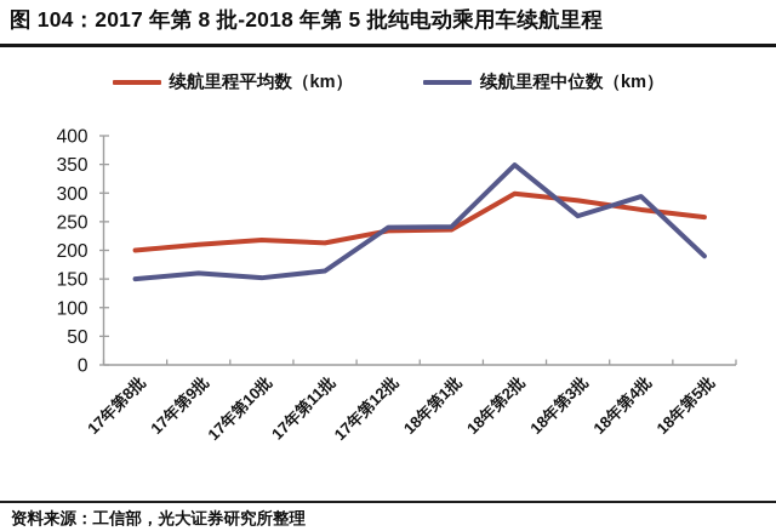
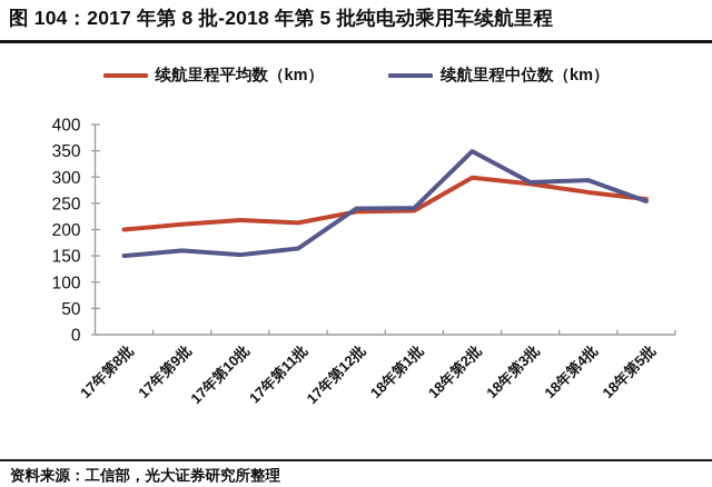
续航里程中位数（km）/18年第3批: 260 -> 290
续航里程中位数（km）/18年第5批: 190 -> 250
